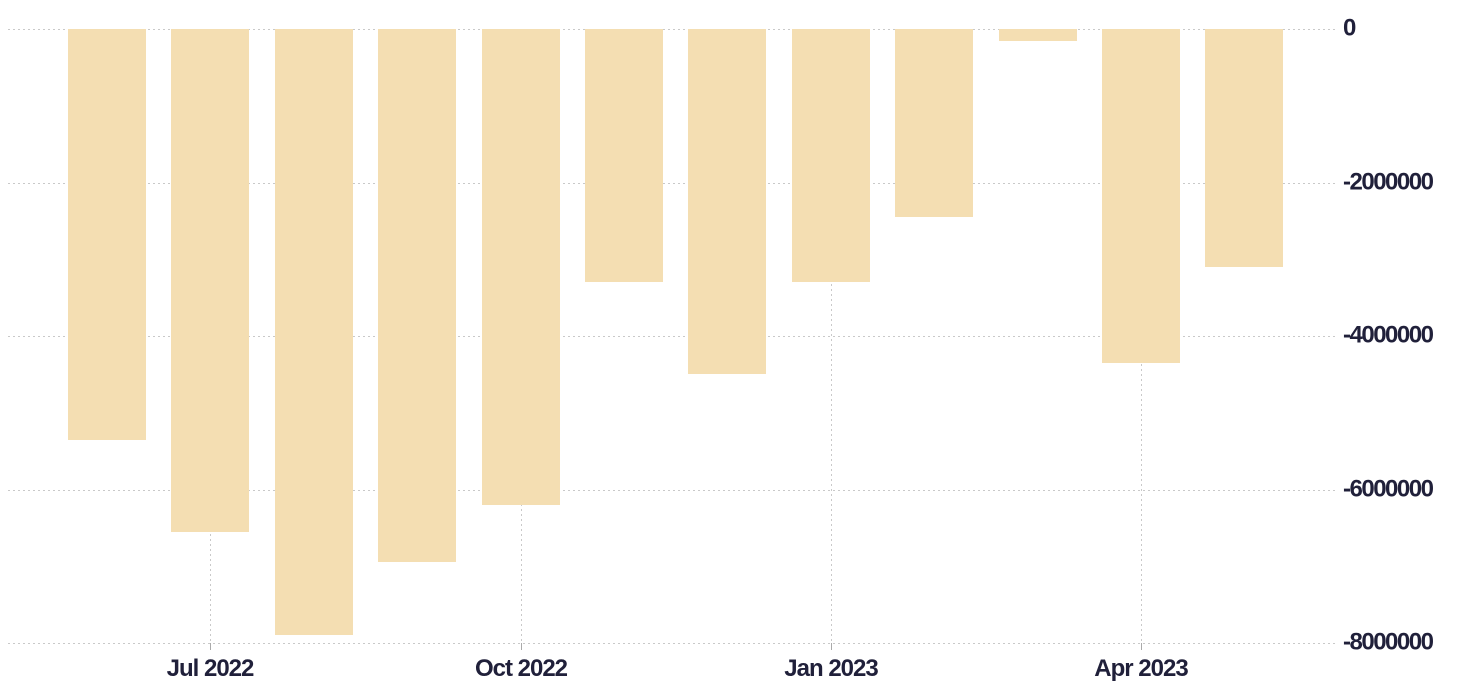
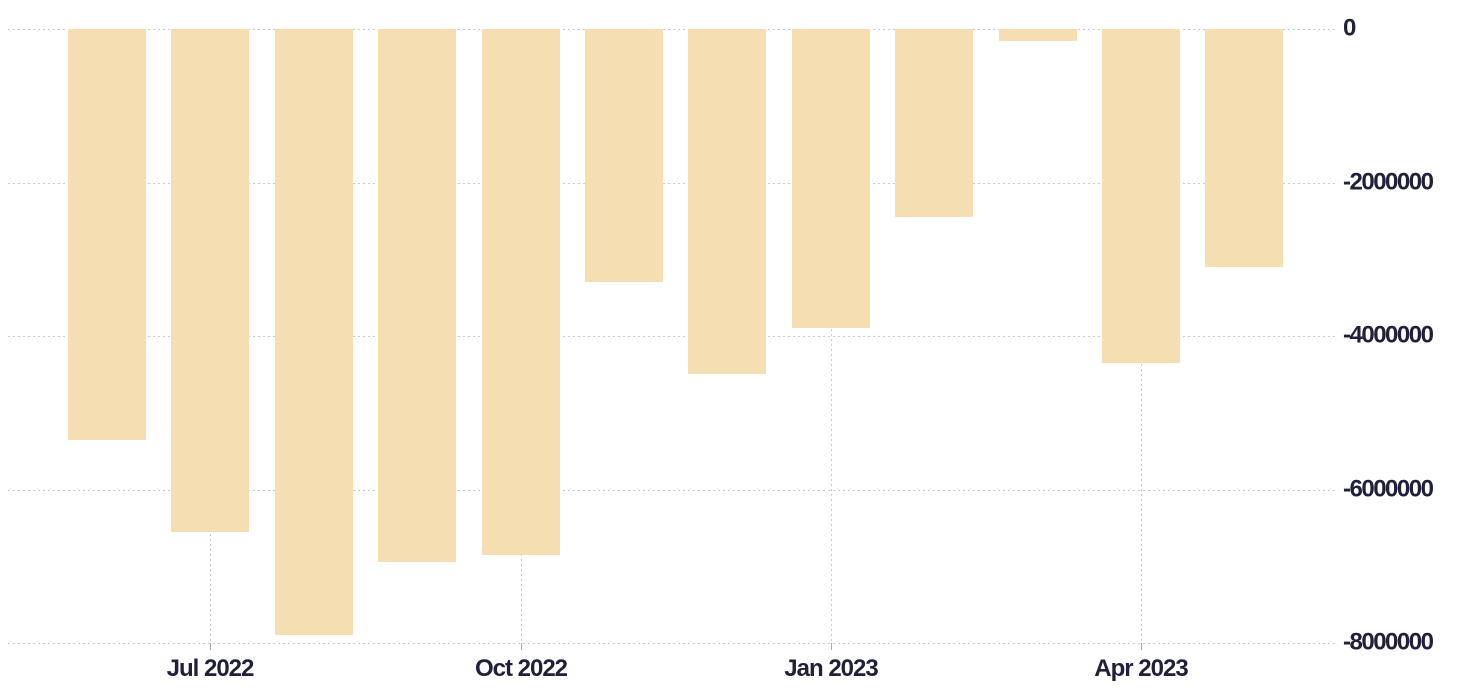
Oct 2022: -6200000 -> -6800000
Jan 2023: -3300000 -> -3900000
